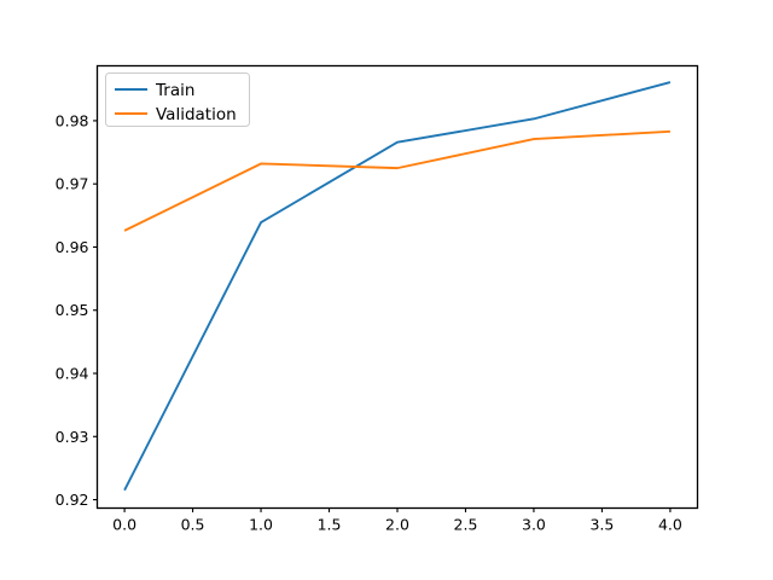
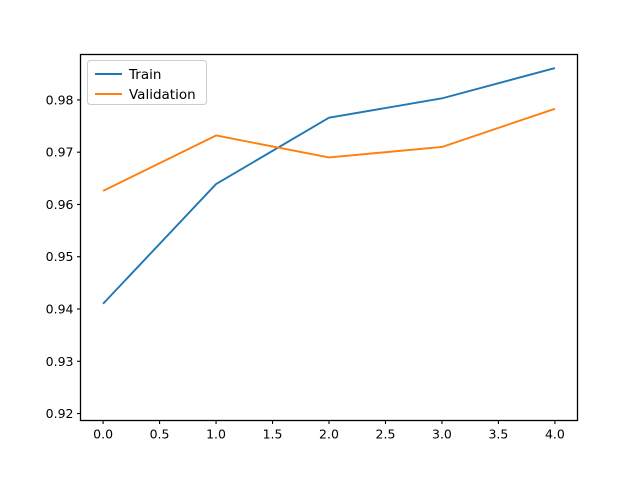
Train/0.0: 0.921 -> 0.941
Validation/2.0: 0.973 -> 0.969
Validation/3.0: 0.977 -> 0.971
